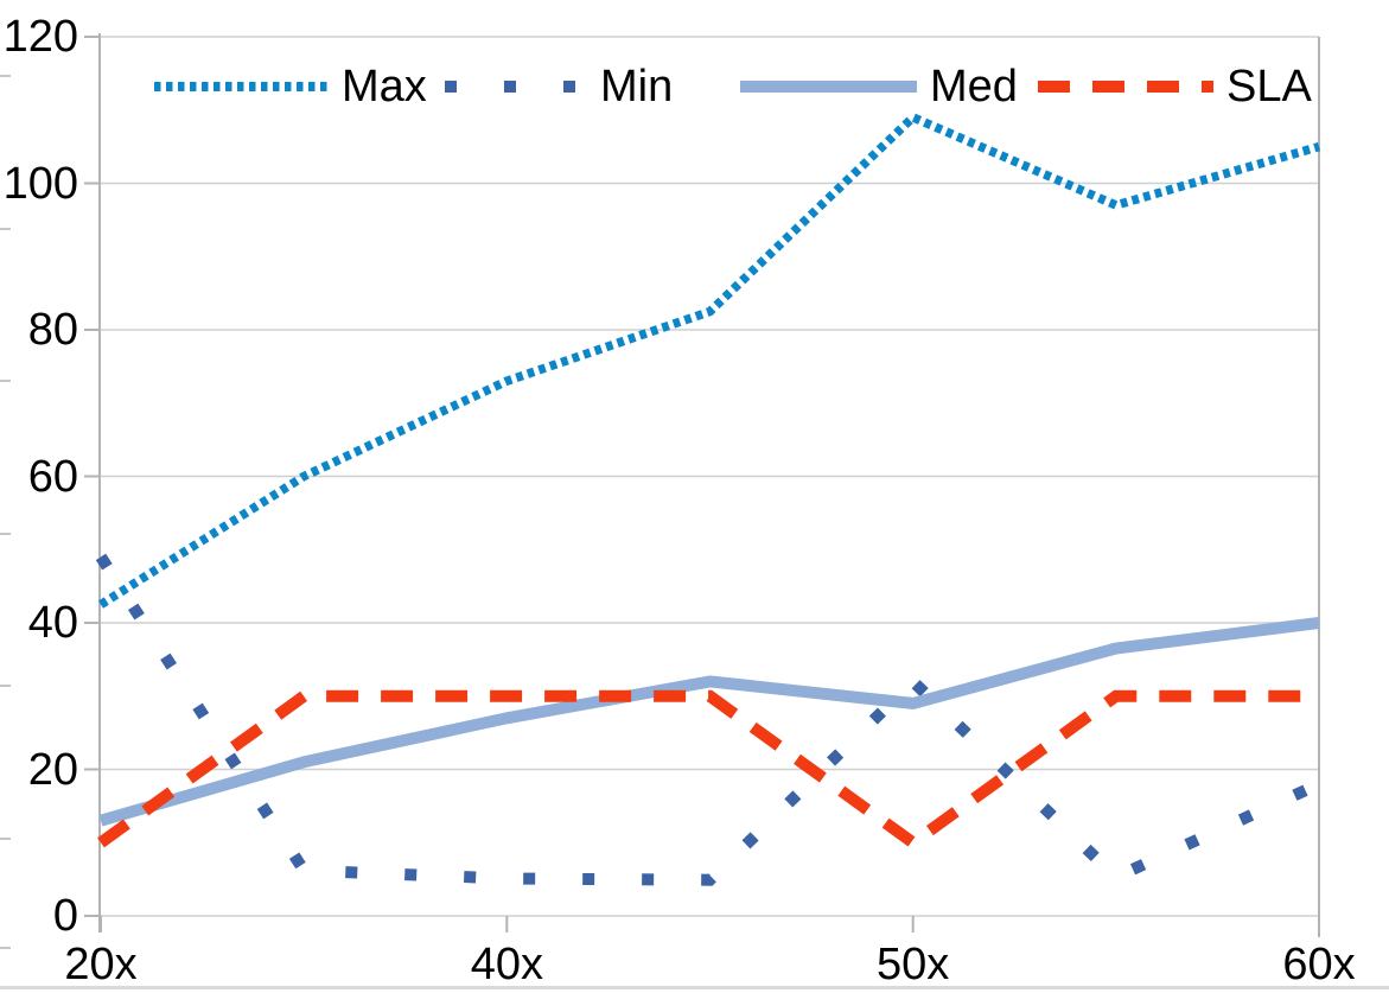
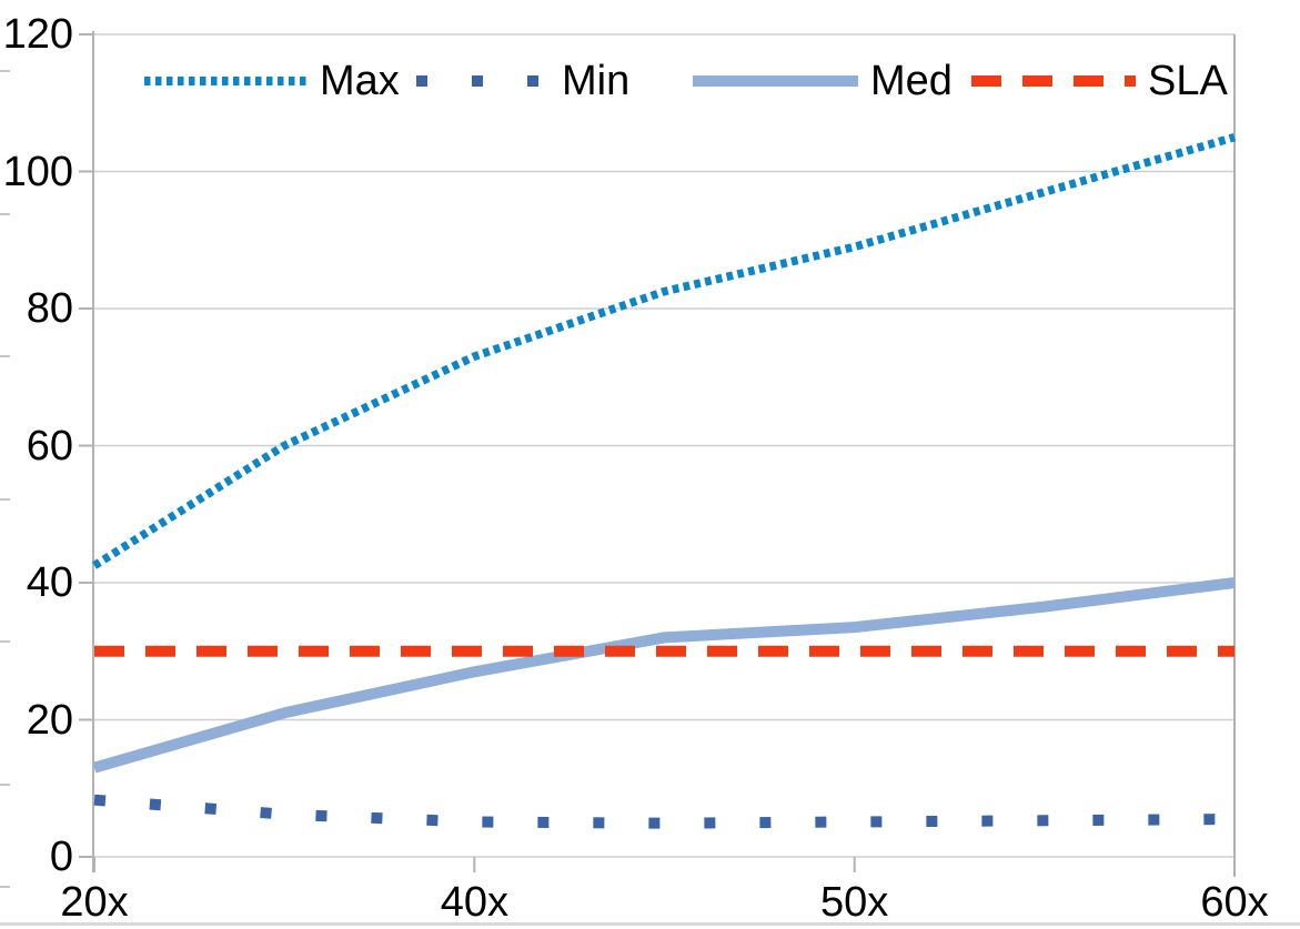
Min/20x: 49 -> 8
SLA/20x: 10 -> 30
Max/50x: 109 -> 89
Min/50x: 32 -> 5
Med/50x: 29 -> 34
SLA/50x: 10 -> 30
Min/60x: 18 -> 6
